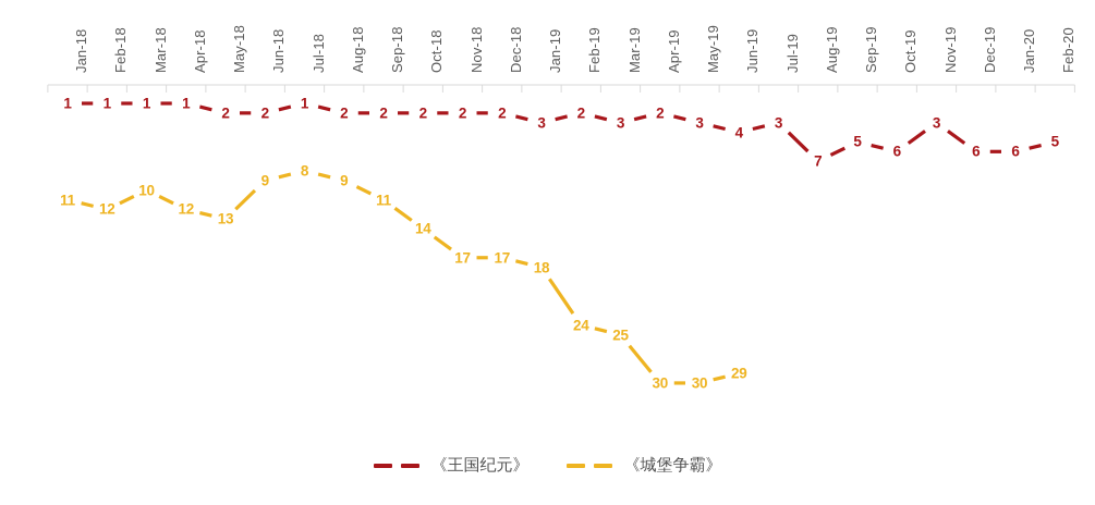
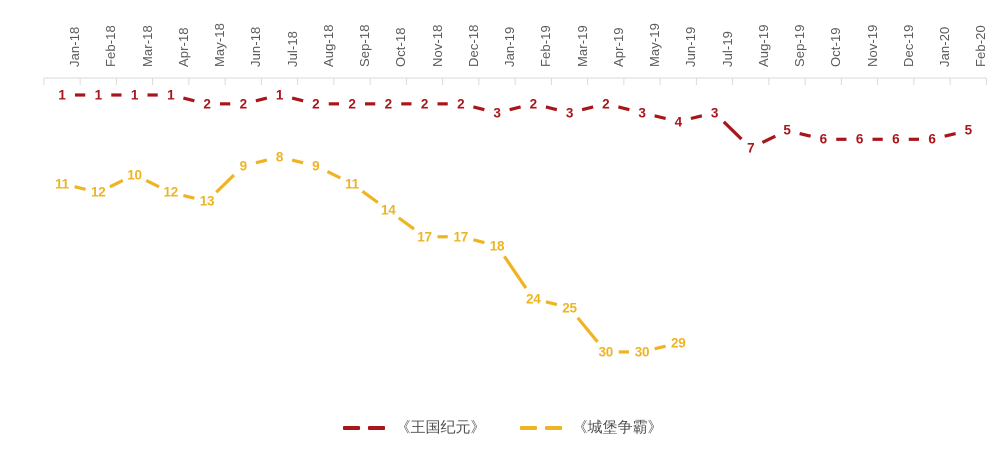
《王国纪元》/Nov-19: 3 -> 6
